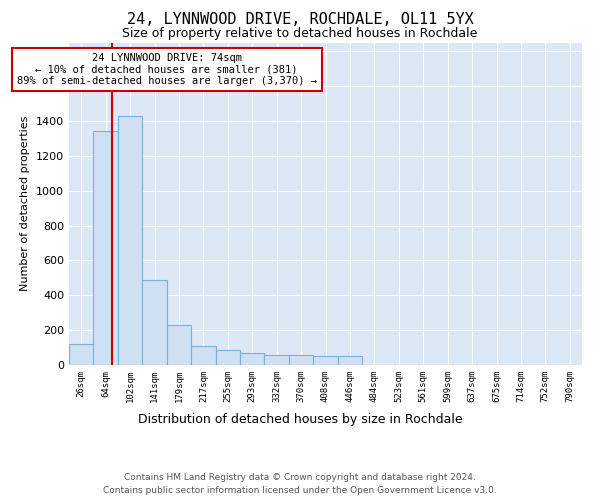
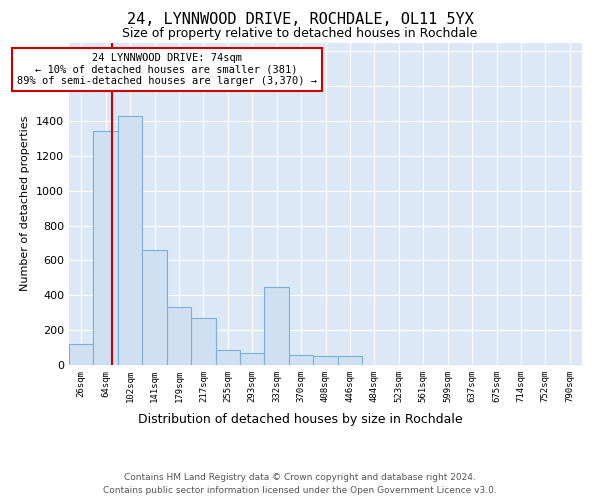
141sqm: 490 -> 660
179sqm: 230 -> 330
217sqm: 110 -> 270
332sqm: 60 -> 450
